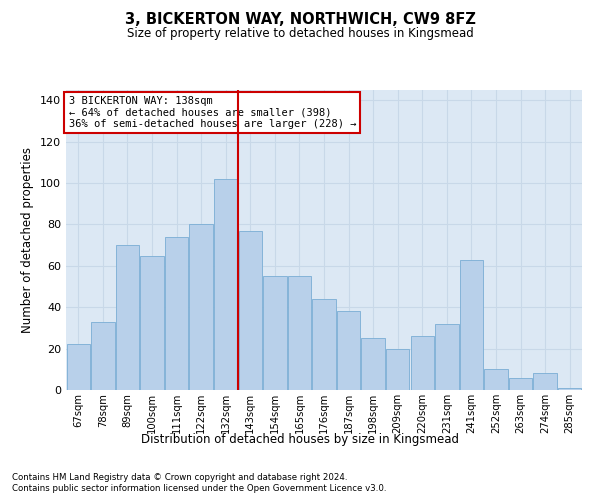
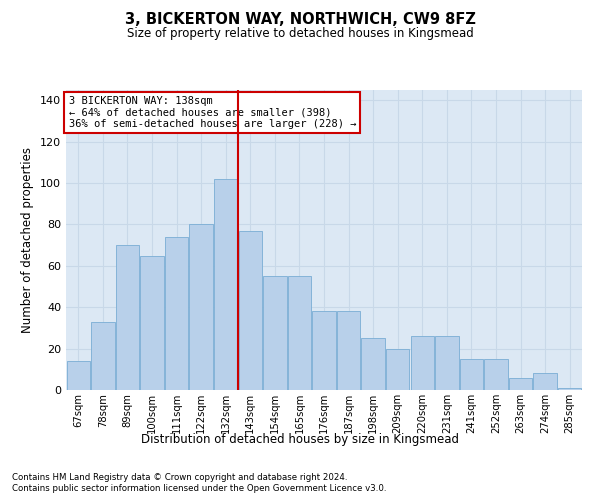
67sqm: 22 -> 14
176sqm: 44 -> 38
231sqm: 32 -> 26
241sqm: 63 -> 15
252sqm: 10 -> 15
